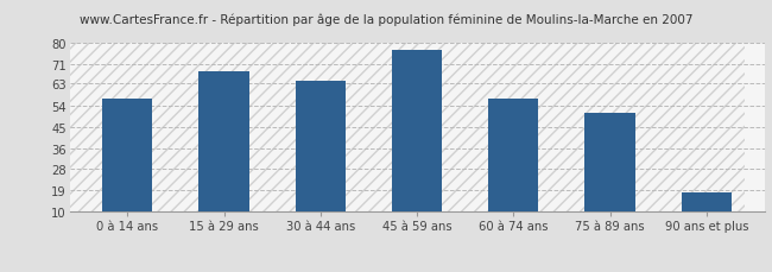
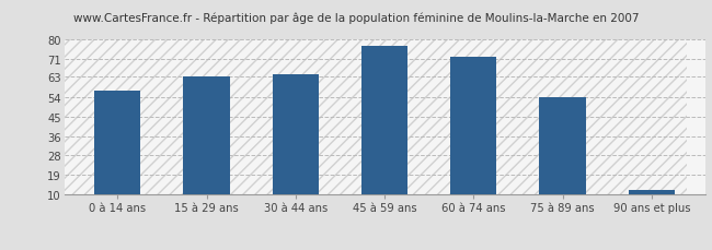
15 à 29 ans: 68 -> 63
60 à 74 ans: 57 -> 72
75 à 89 ans: 51 -> 54
90 ans et plus: 18 -> 12
